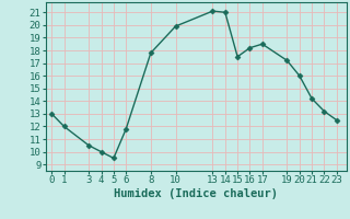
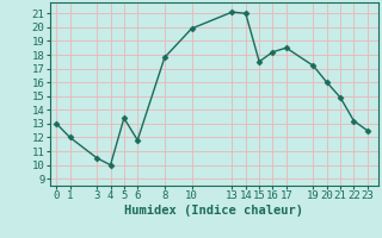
5: 9.5 -> 13.4
21: 14.2 -> 14.9
